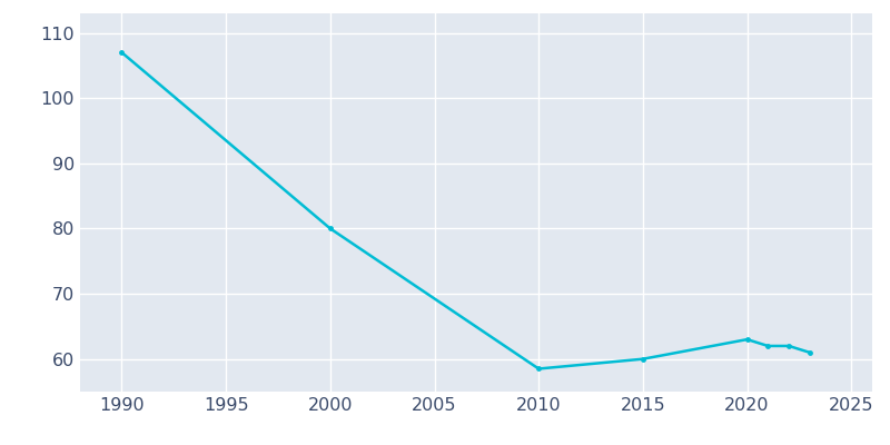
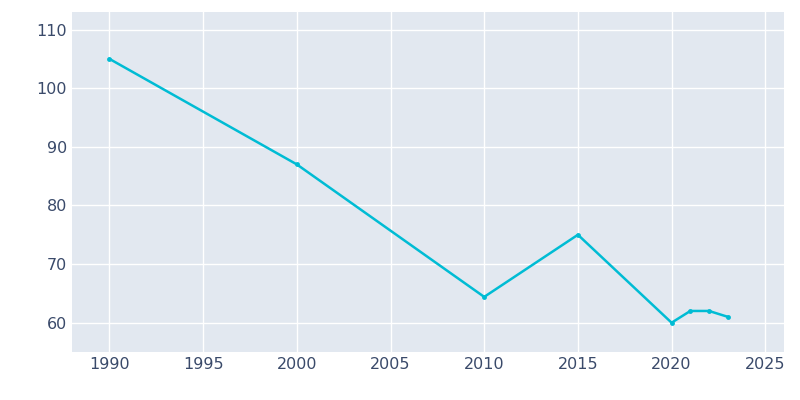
1990: 107.0 -> 105.0
2000: 80.0 -> 87.0
2010: 58.5 -> 64.4
2015: 60.0 -> 75.0
2020: 63.0 -> 60.0
